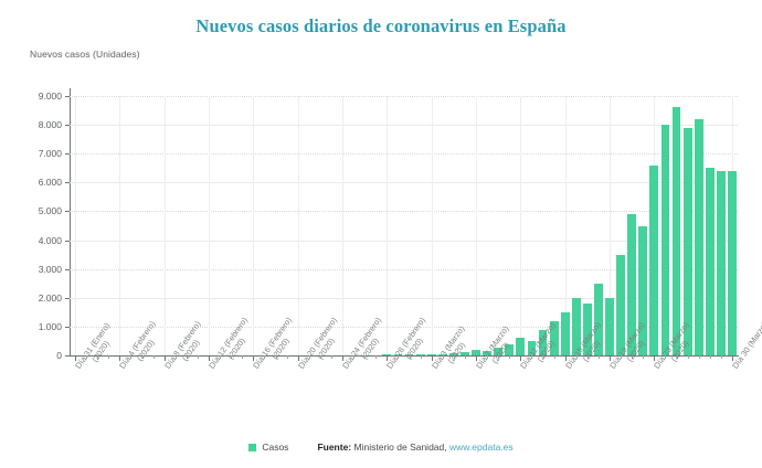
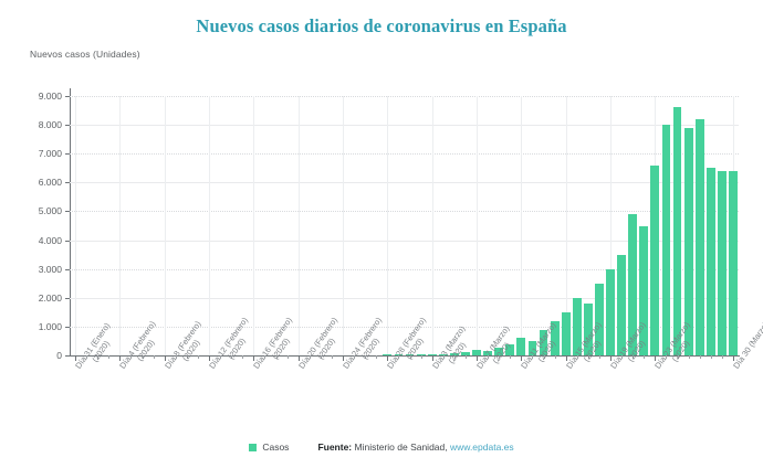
Día 19 (Marzo) (2020): 2000 -> 3000
